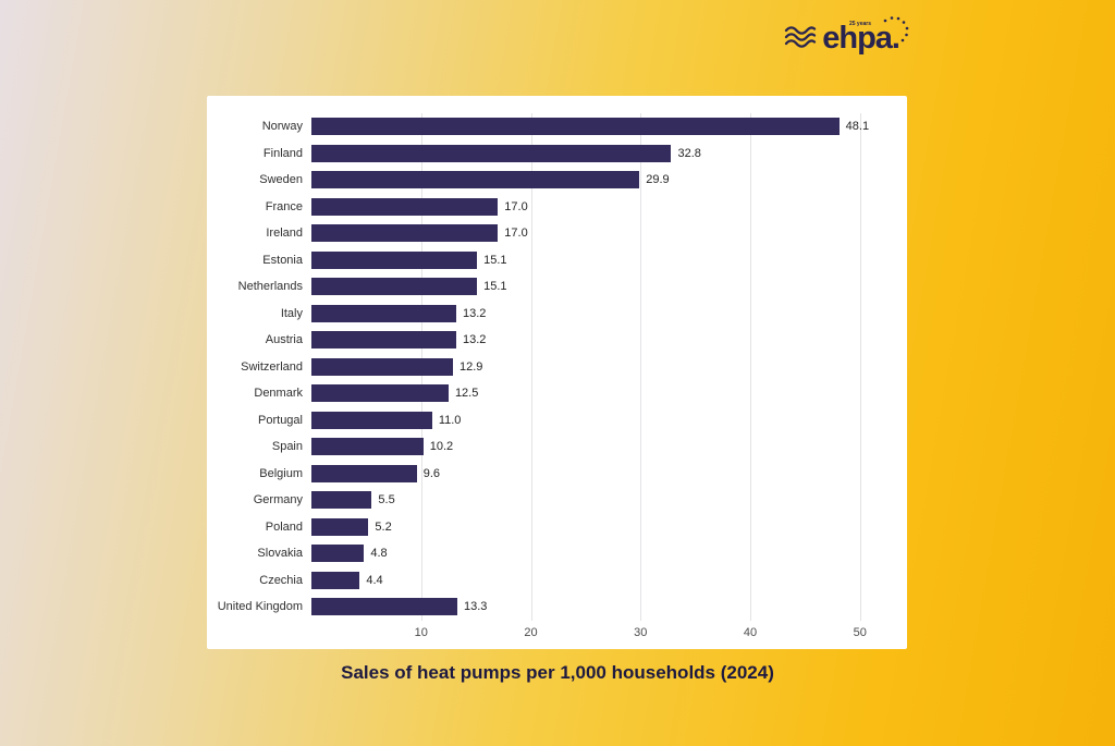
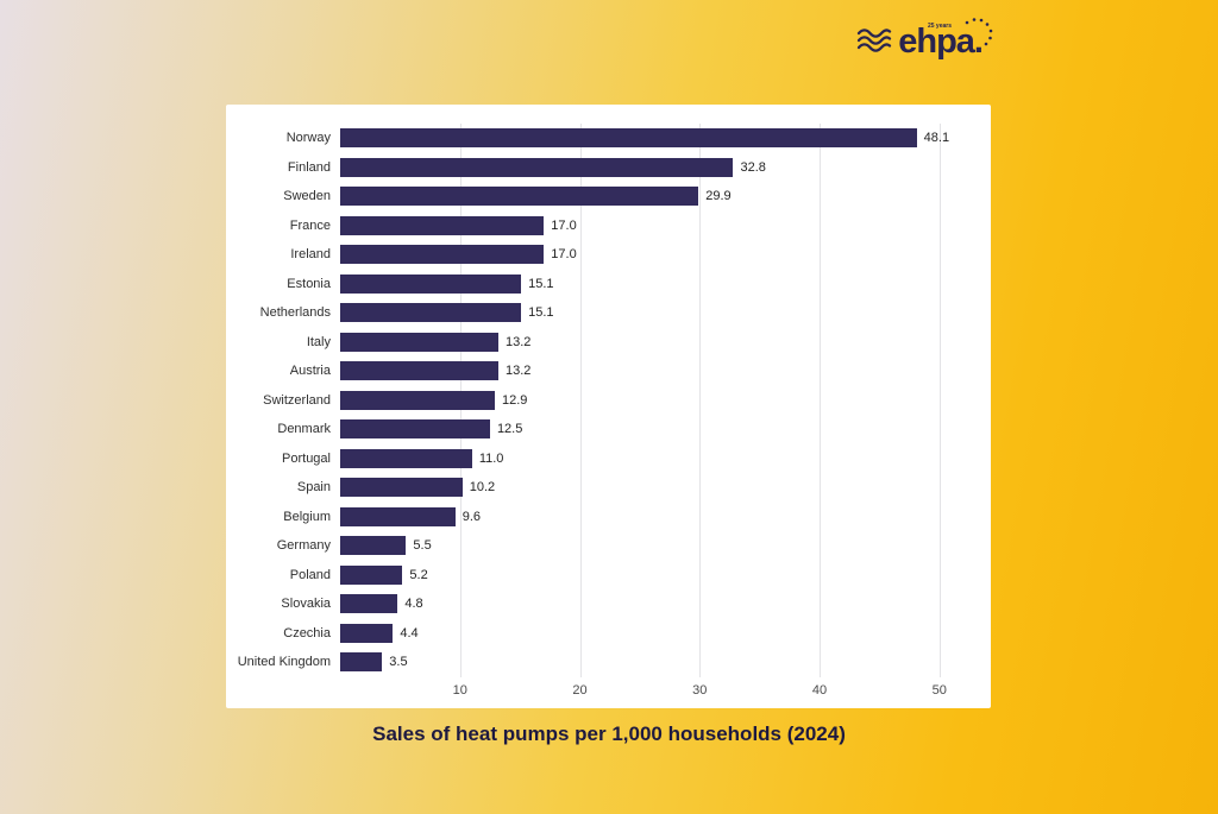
United Kingdom: 13.3 -> 3.5
